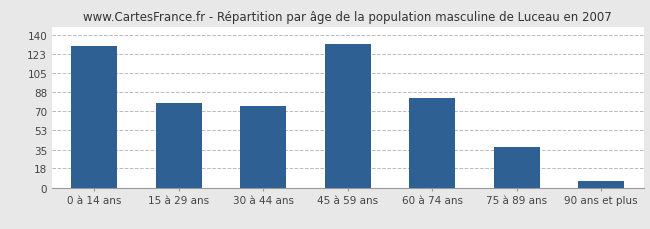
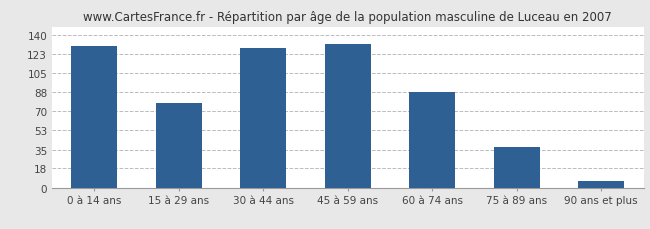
30 à 44 ans: 75 -> 128
60 à 74 ans: 82 -> 88
